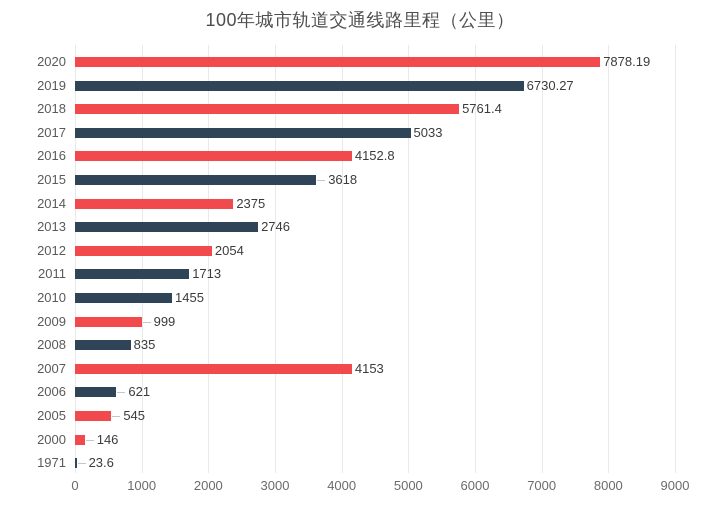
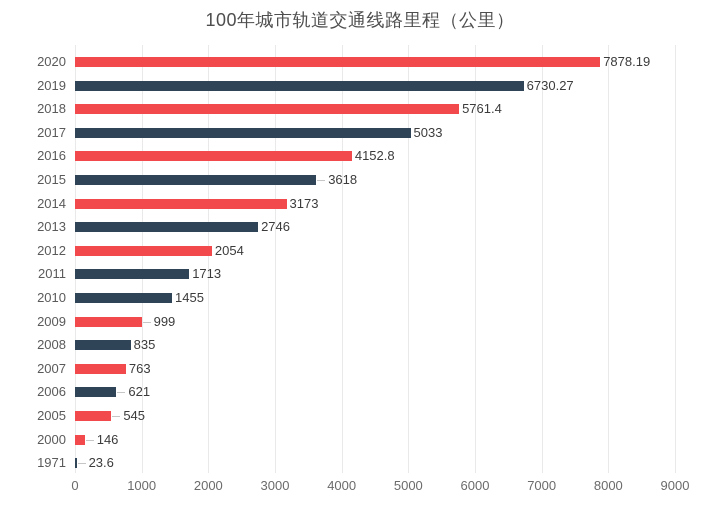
2014: 2375 -> 3173
2007: 4153 -> 763
